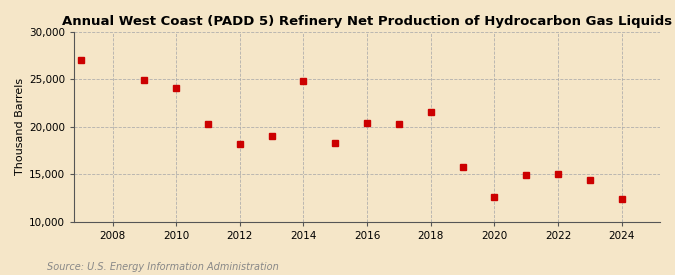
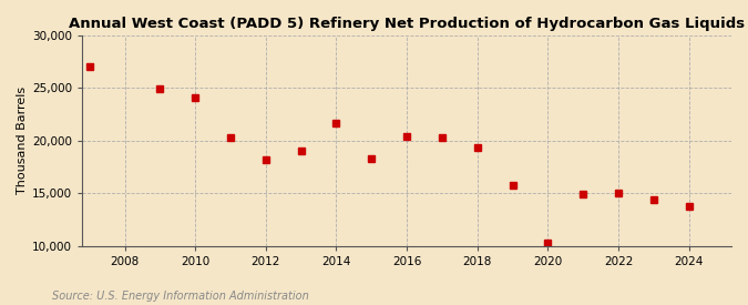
2014: 24,800 -> 21,700
2018: 21,600 -> 19,400
2020: 12,600 -> 10,300
2024: 12,400 -> 13,800
